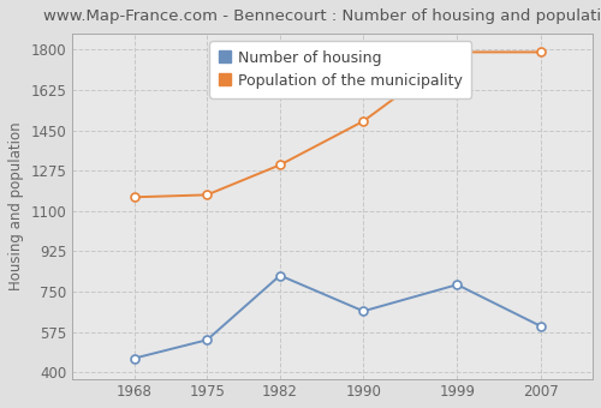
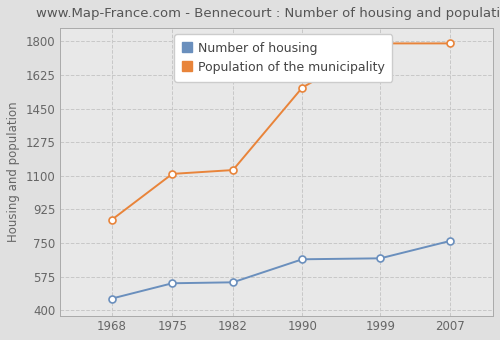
Population of the municipality/1968: 1160 -> 870
Population of the municipality/1975: 1170 -> 1110
Number of housing/1982: 820 -> 540
Population of the municipality/1982: 1300 -> 1130
Population of the municipality/1990: 1490 -> 1560
Number of housing/1999: 780 -> 670
Number of housing/2007: 600 -> 760
